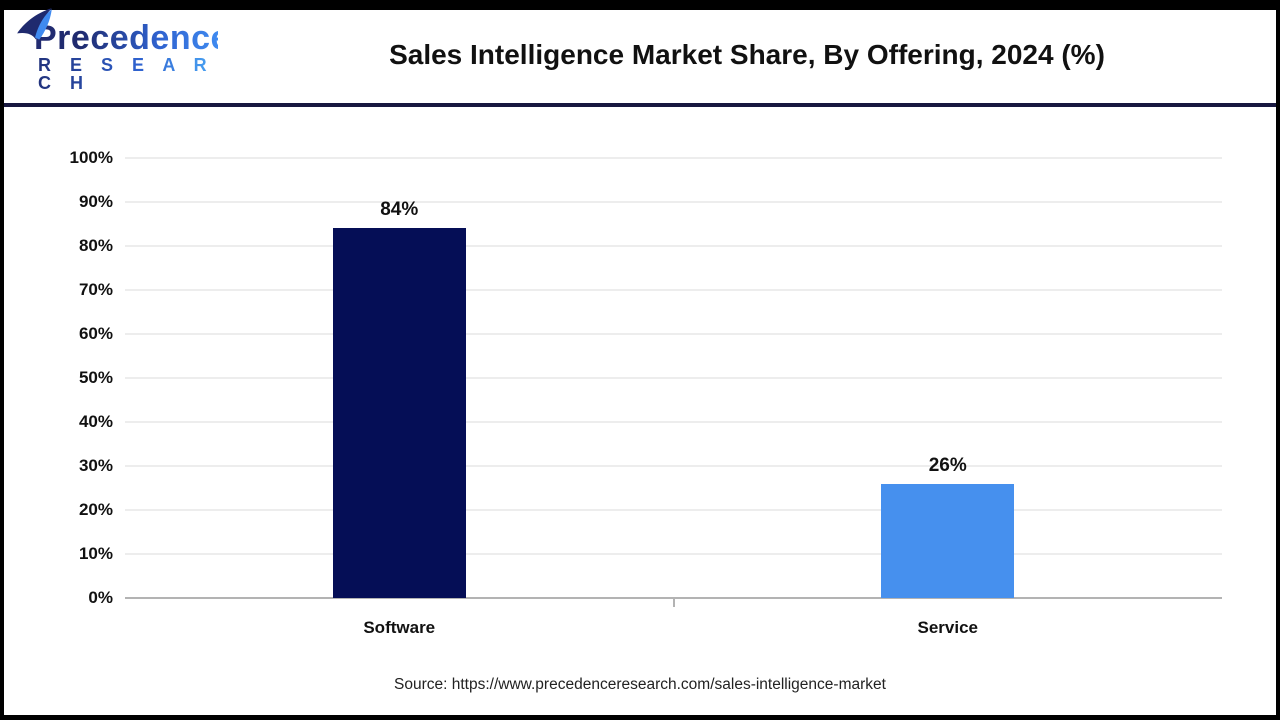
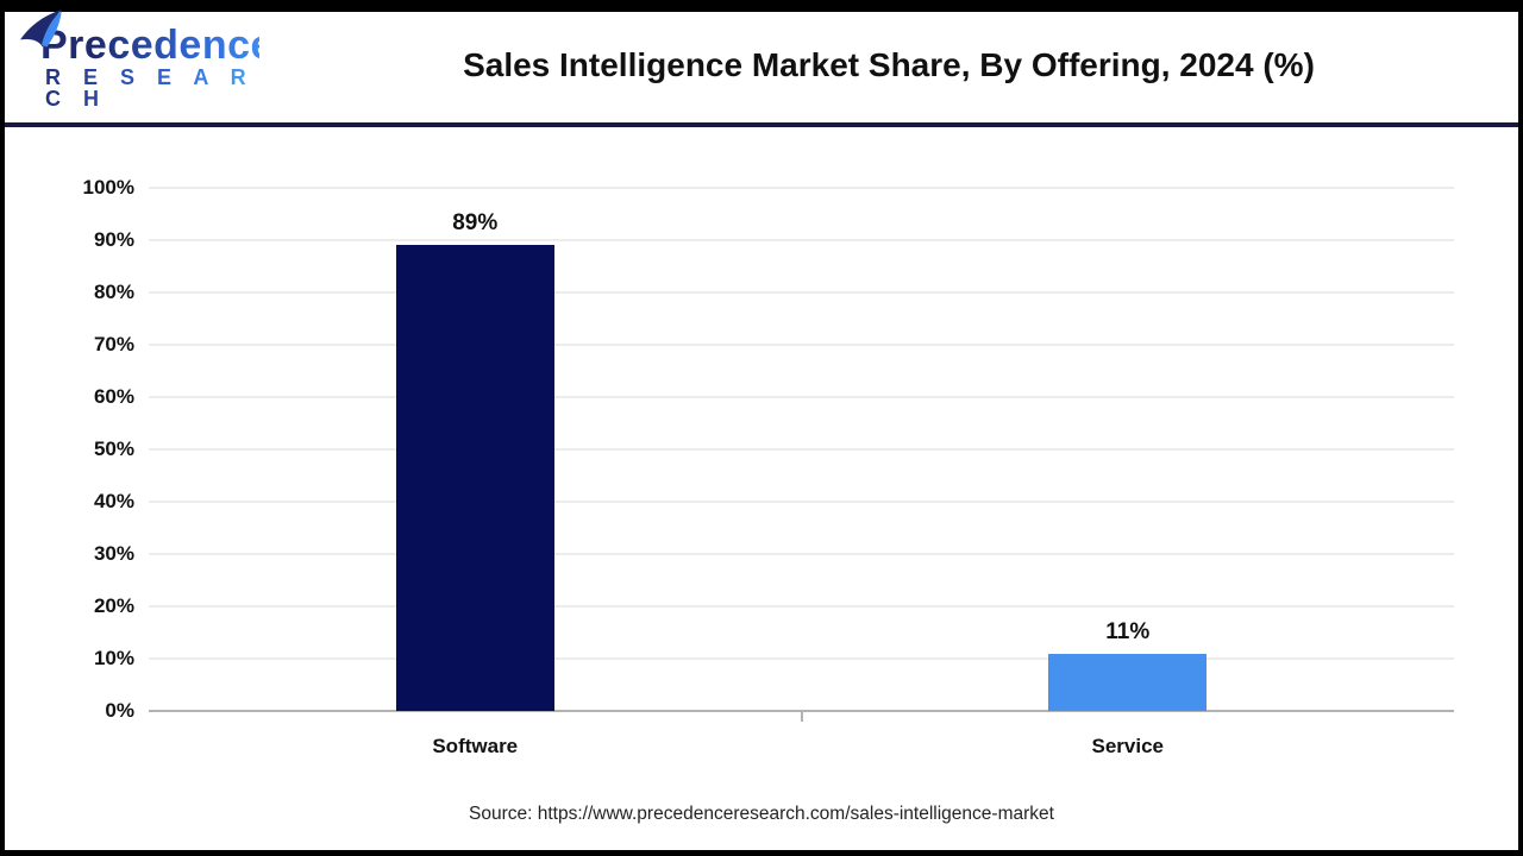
Software: 84% -> 89%
Service: 26% -> 11%
